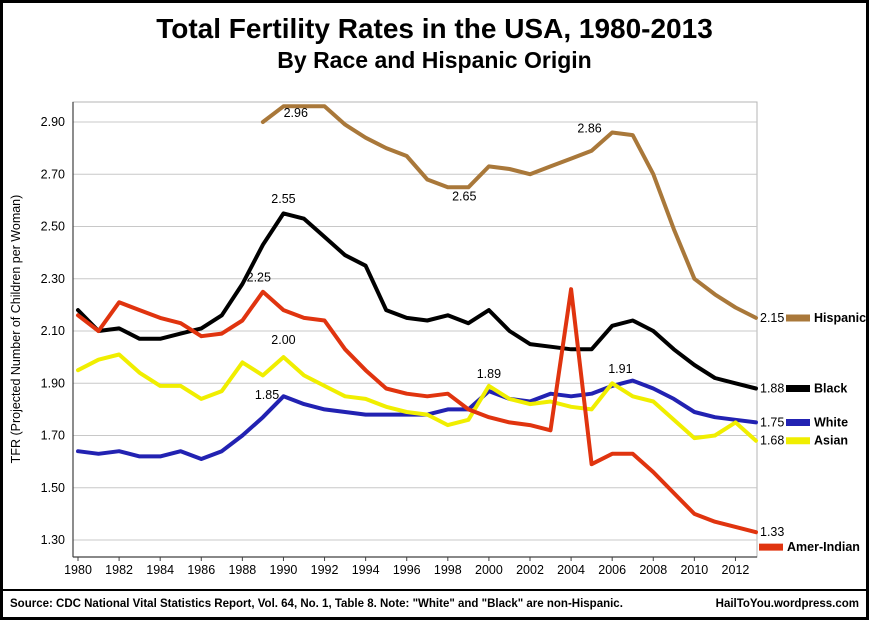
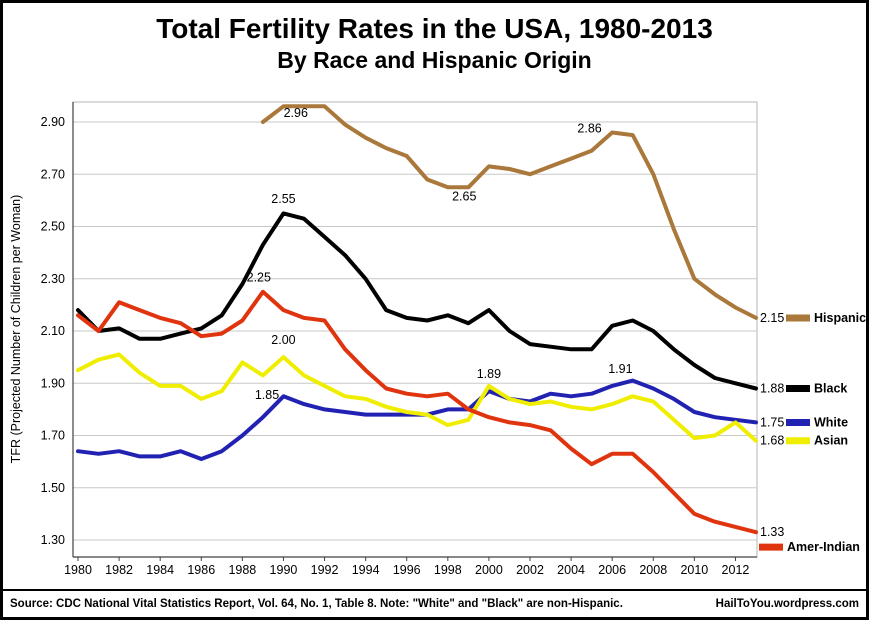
Black/1994: 2.35 -> 2.30
Amer-Indian/2004: 2.26 -> 1.65
Asian/2006: 1.90 -> 1.82
